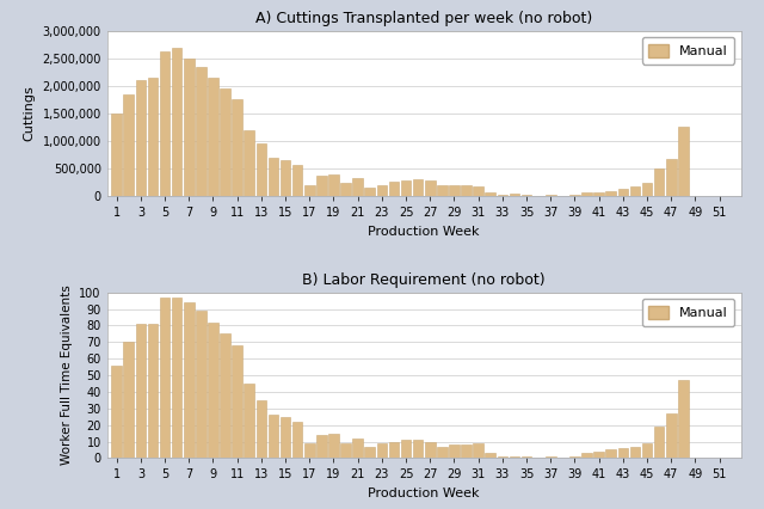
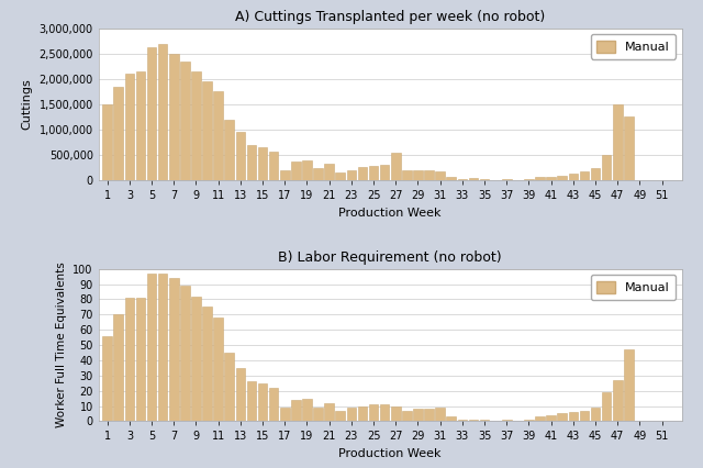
A) Cuttings Transplanted per week (no robot)/27: 280,000 -> 550,000
A) Cuttings Transplanted per week (no robot)/47: 670,000 -> 1,500,000
